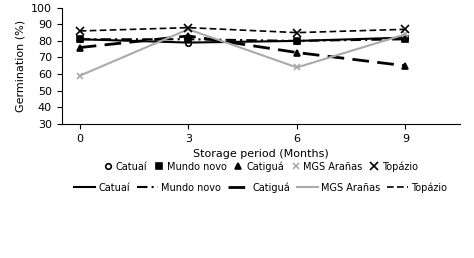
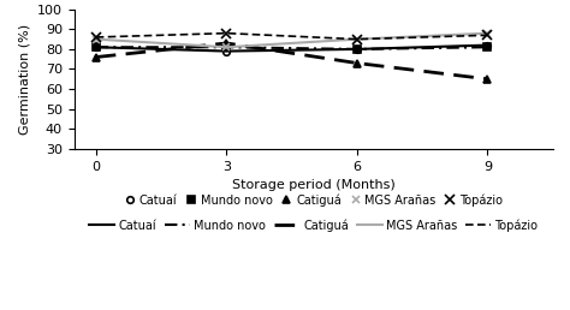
MGS Arañas/0: 59 -> 85
MGS Arañas/3: 87 -> 81
MGS Arañas/6: 64 -> 85
MGS Arañas/9: 84 -> 88
